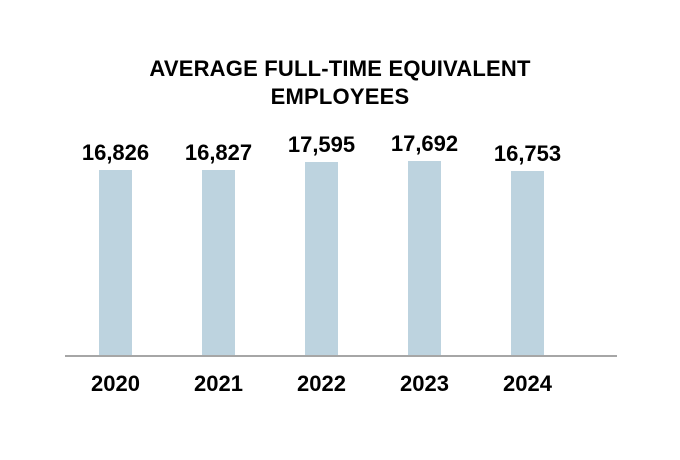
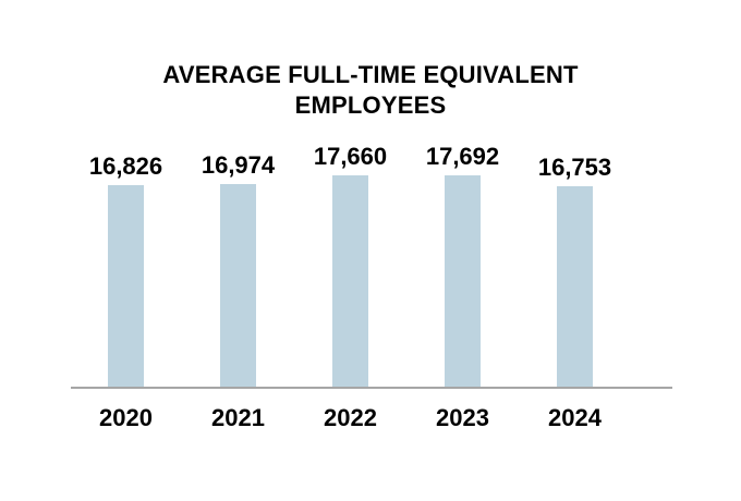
2021: 16,827 -> 16,974
2022: 17,595 -> 17,660
